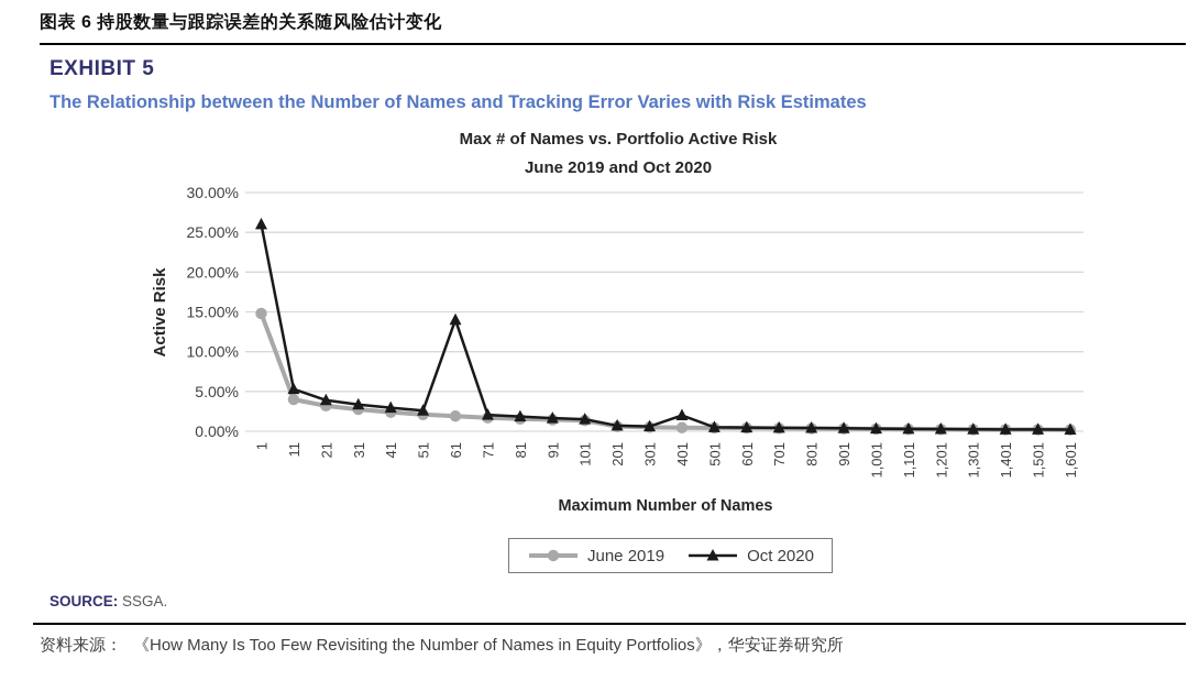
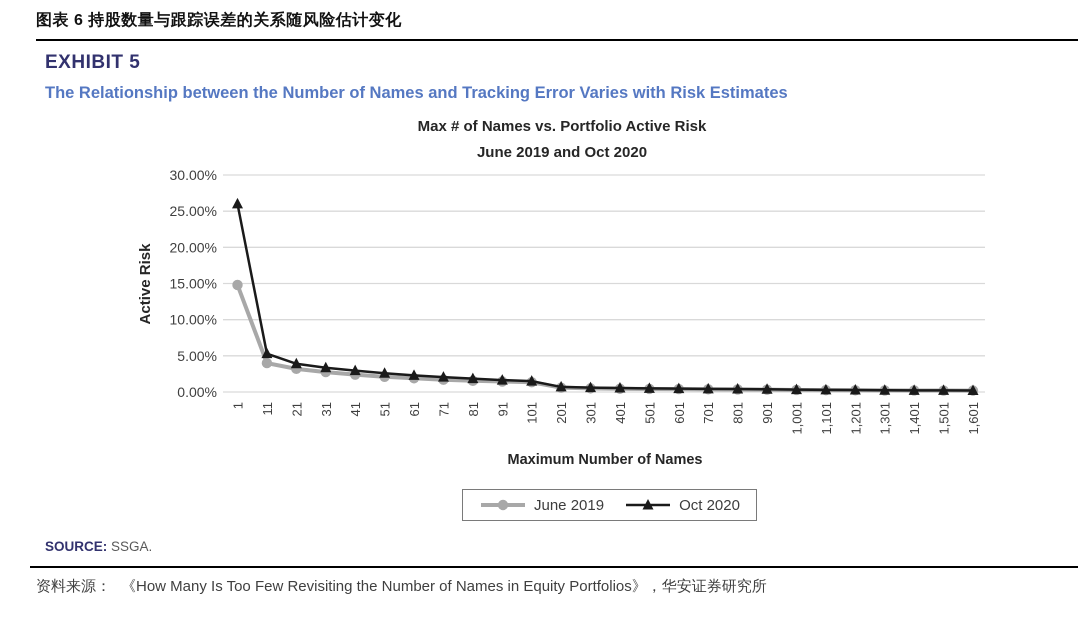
Oct 2020/61: 14% -> 2%
Oct 2020/401: 2% -> 1%
